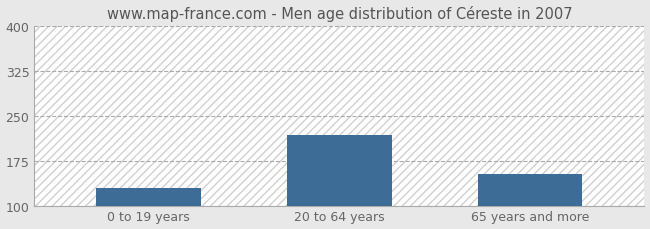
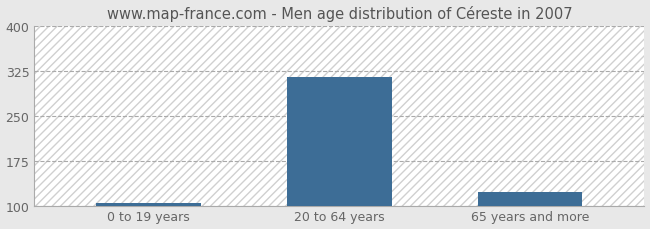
0 to 19 years: 130 -> 104
20 to 64 years: 218 -> 315
65 years and more: 152 -> 122
